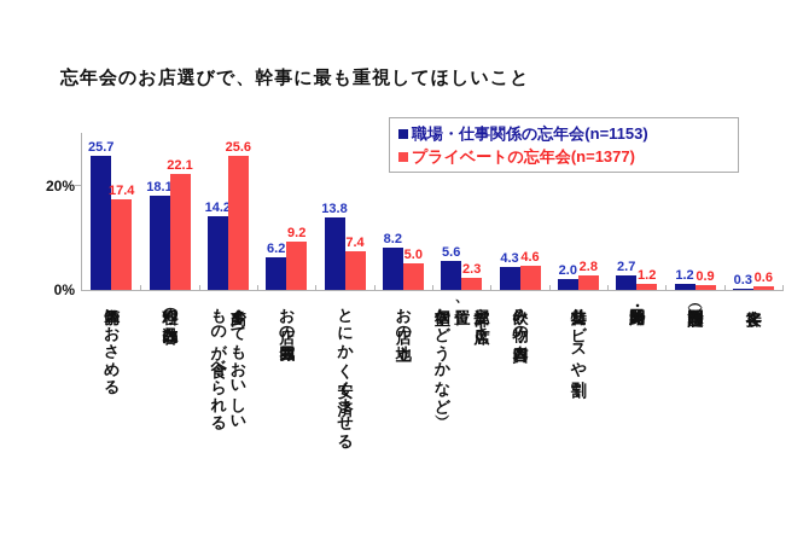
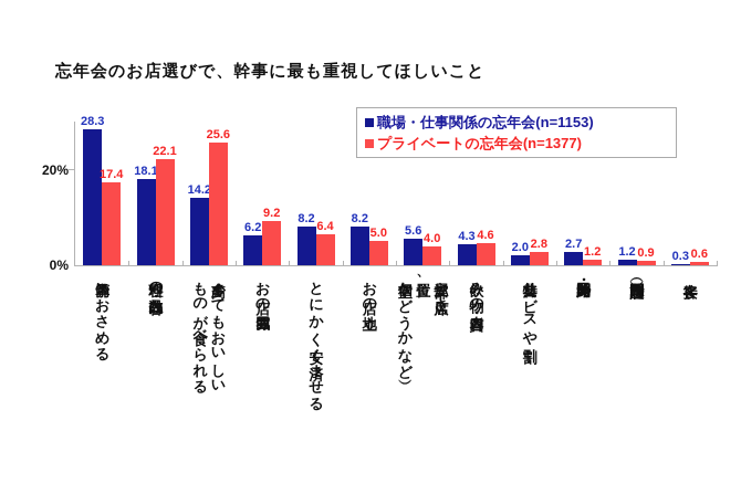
職場・仕事関係の忘年会(n=1153)/予算内におさめる: 25.7 -> 28.3
職場・仕事関係の忘年会(n=1153)/とにかく安く済ませる: 13.8 -> 8.2
プライベートの忘年会(n=1377)/とにかく安く済ませる: 7.4 -> 6.4
プライベートの忘年会(n=1377)/部屋や席（広さ、 位置、 個室かどうかなど）: 2.3 -> 4.0
